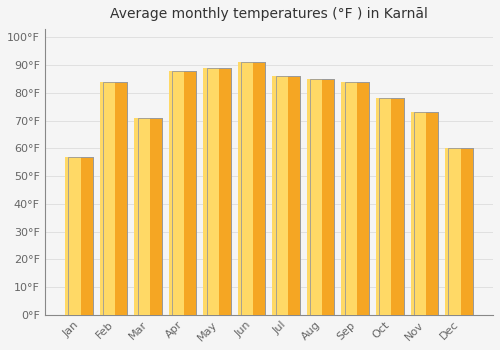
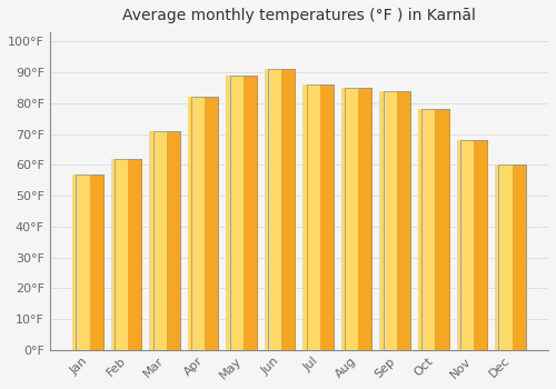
Feb: 84°F -> 62°F
Apr: 88°F -> 82°F
Nov: 73°F -> 68°F
